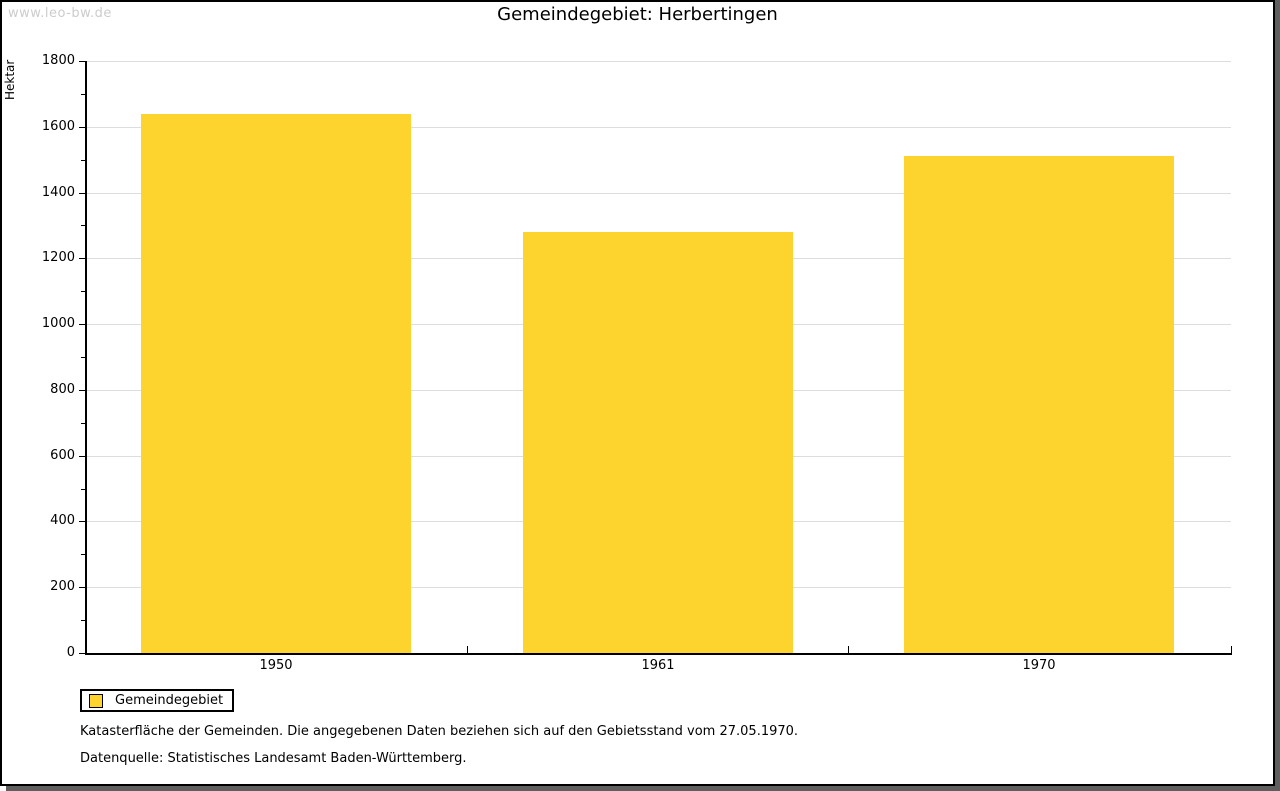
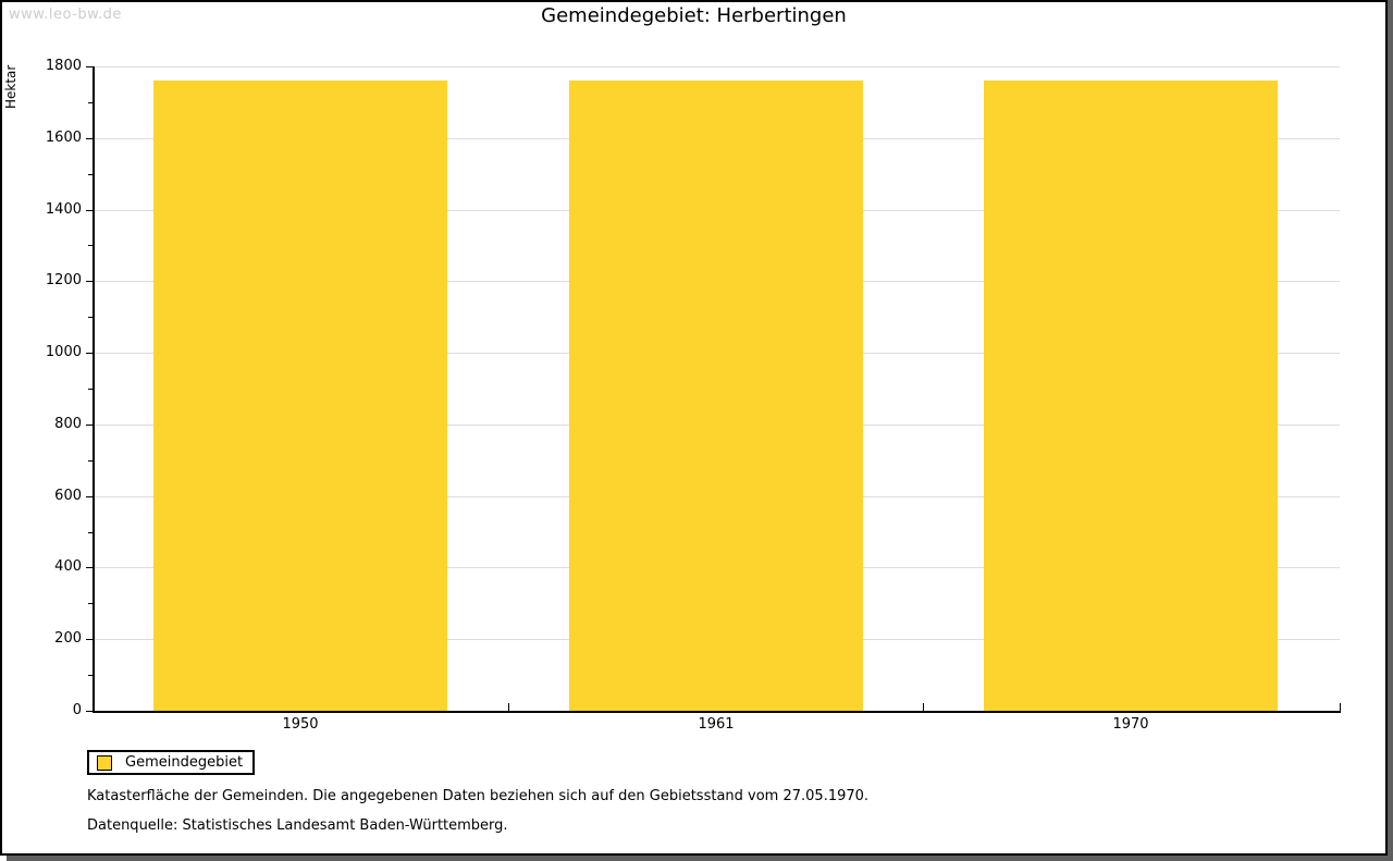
1950: 1640 -> 1760
1961: 1280 -> 1760
1970: 1510 -> 1760
